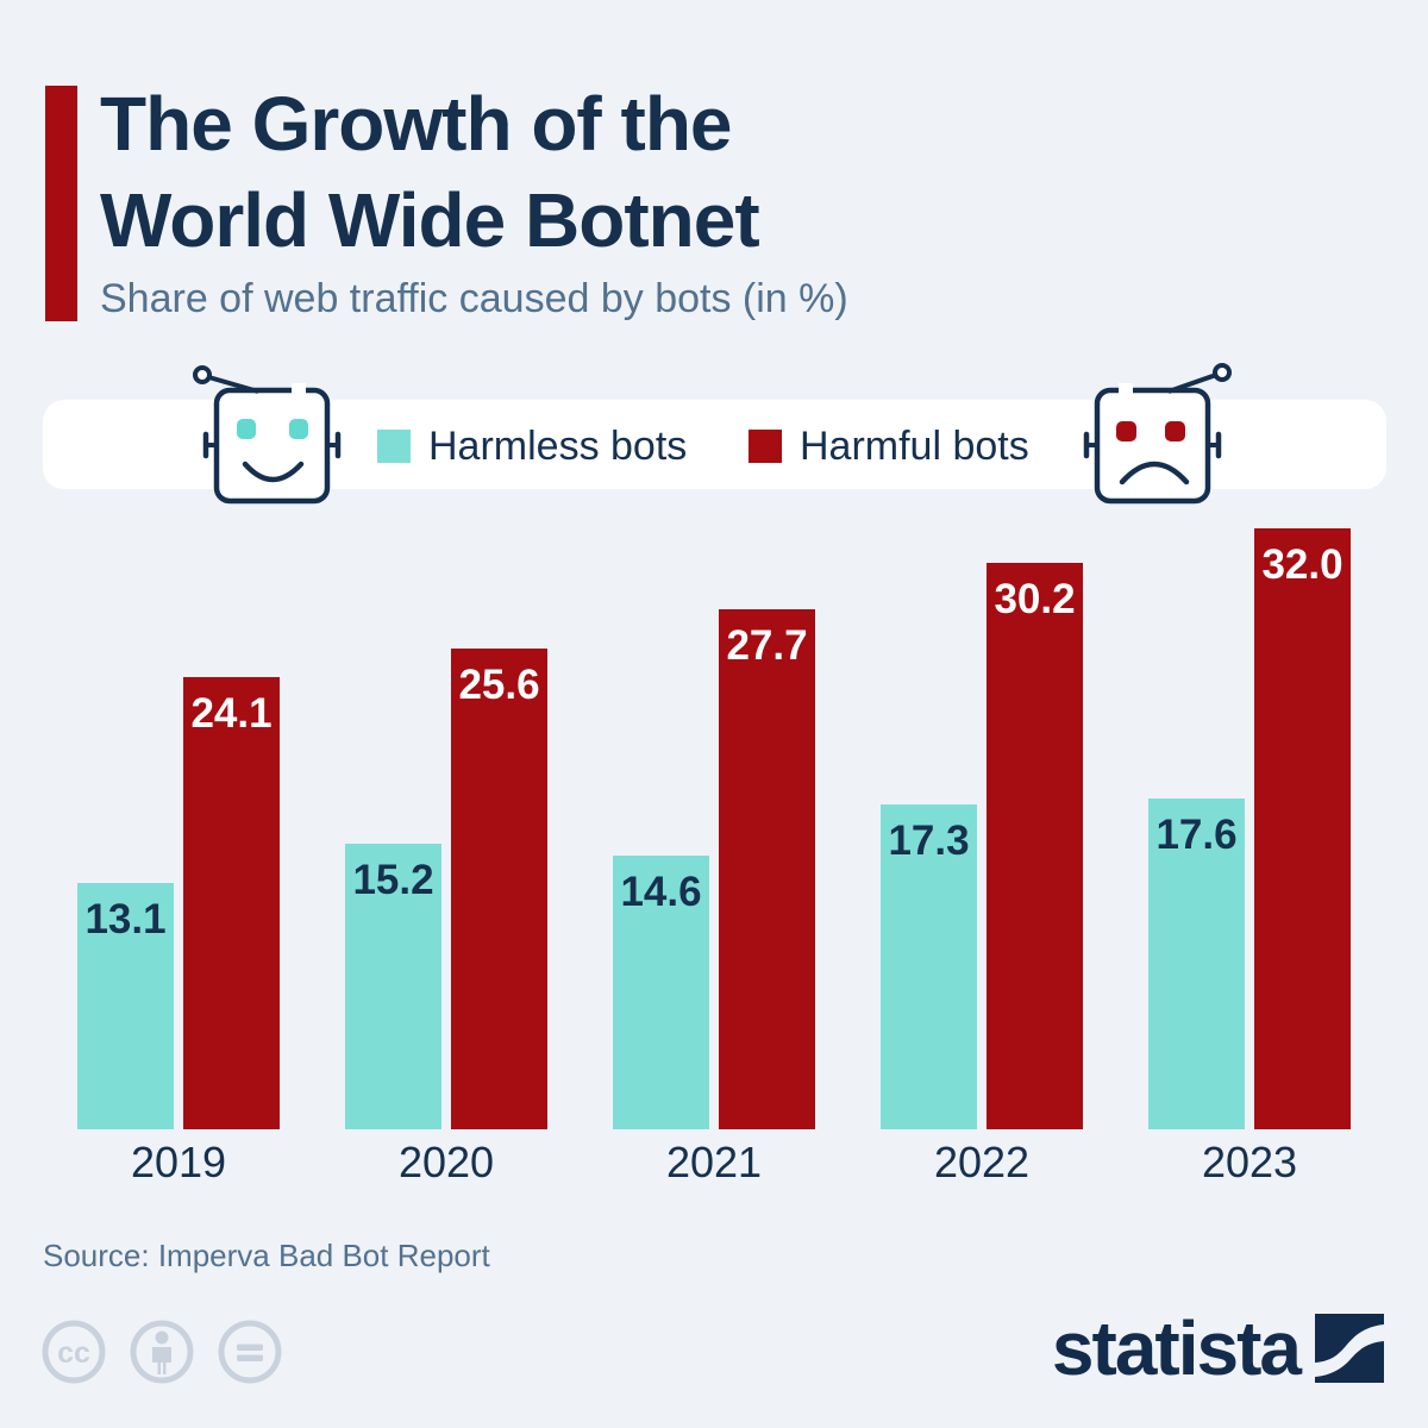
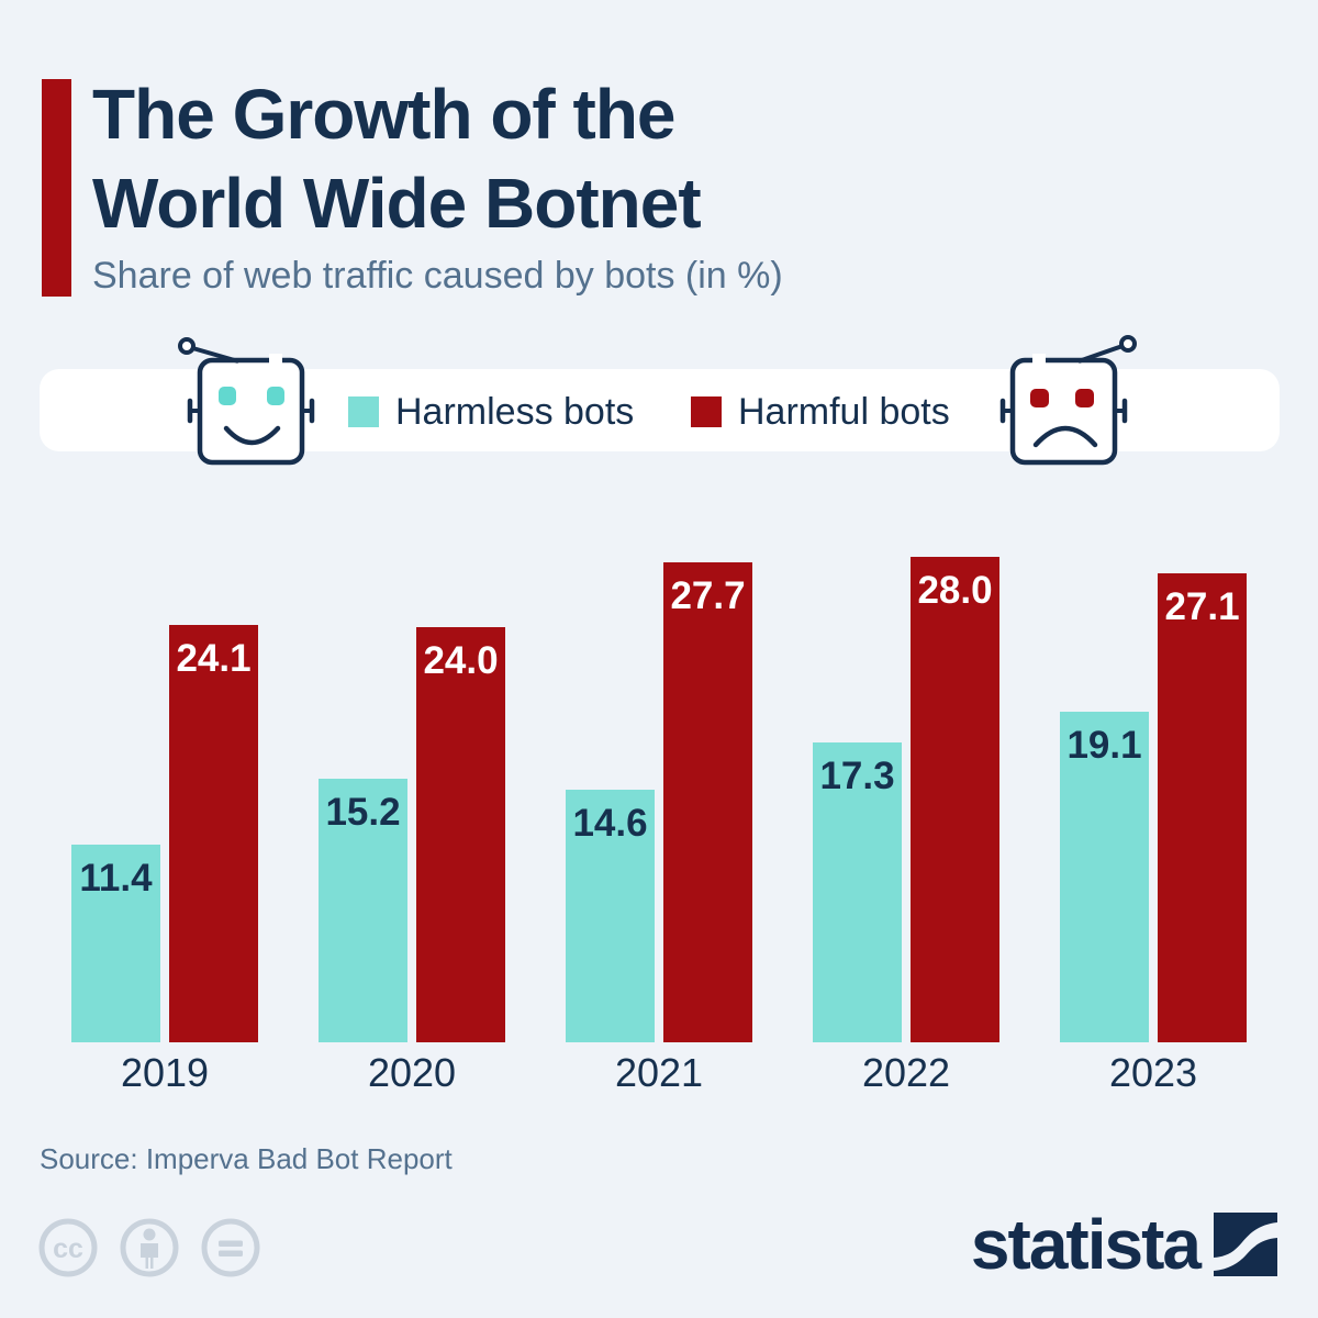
Harmless bots/2019: 13.1 -> 11.4
Harmful bots/2020: 25.6 -> 24.0
Harmful bots/2022: 30.2 -> 28.0
Harmless bots/2023: 17.6 -> 19.1
Harmful bots/2023: 32.0 -> 27.1
